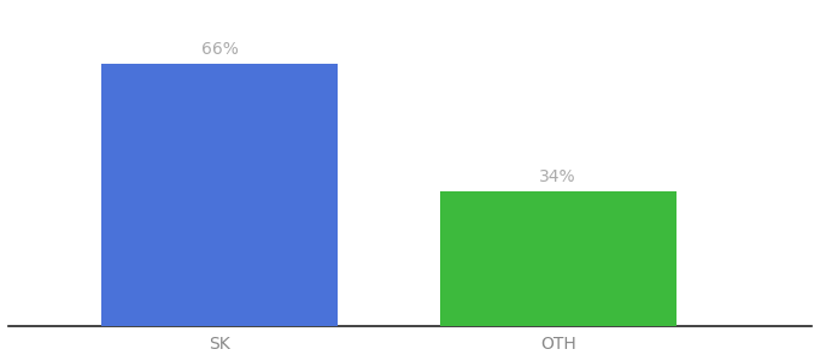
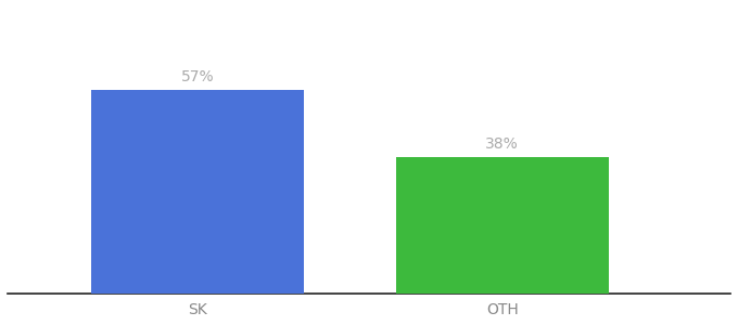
SK: 66% -> 57%
OTH: 34% -> 38%
